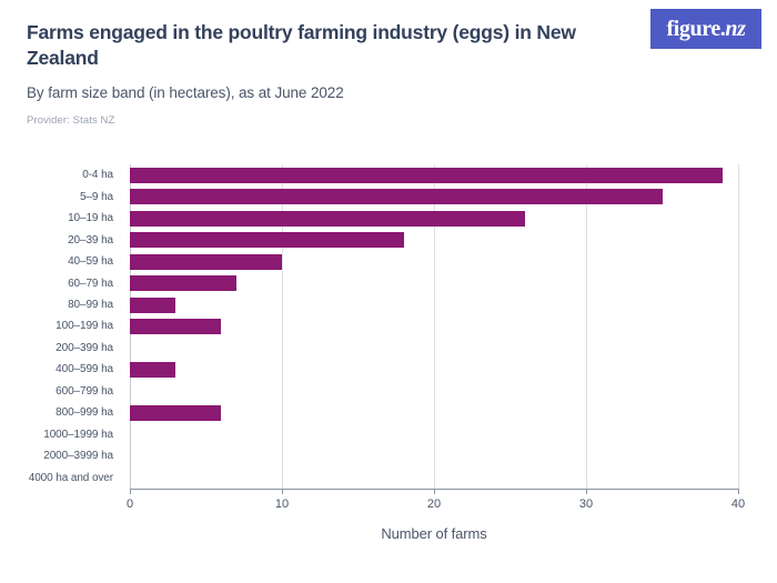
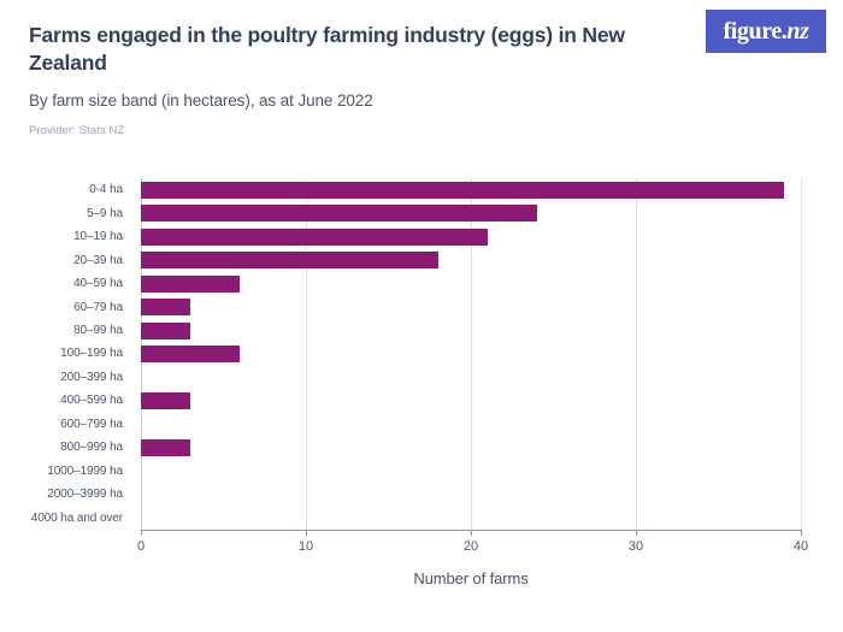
5–9 ha: 35 -> 24
10–19 ha: 26 -> 21
40–59 ha: 10 -> 6
60–79 ha: 7 -> 3
800–999 ha: 6 -> 3
